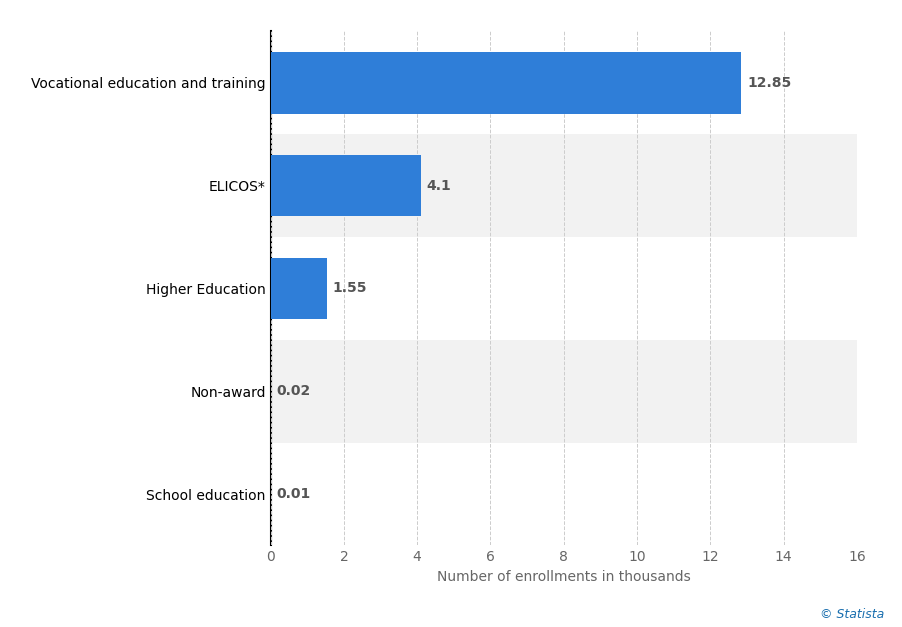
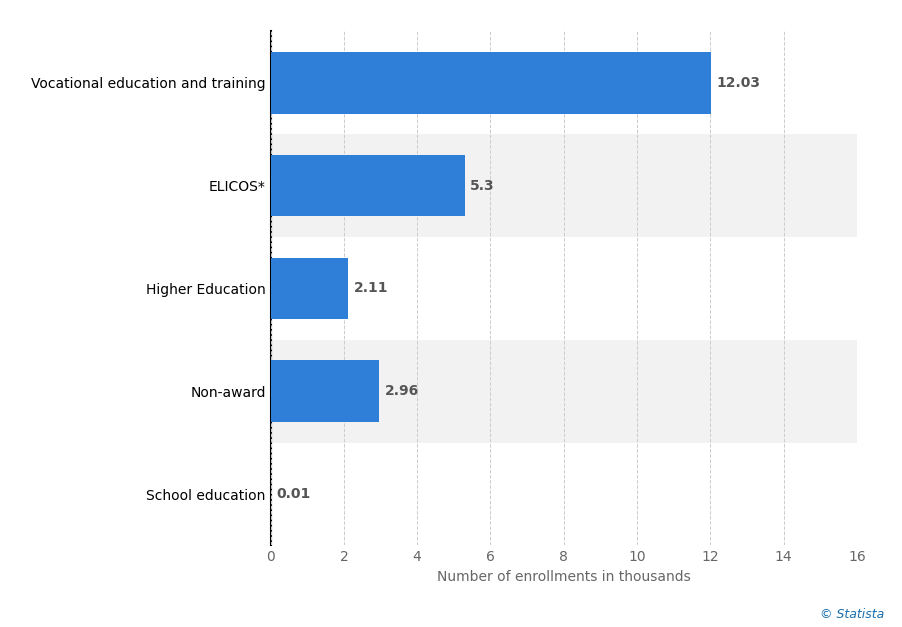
Vocational education and training: 12.85 -> 12.03
ELICOS*: 4.1 -> 5.3
Higher Education: 1.55 -> 2.11
Non-award: 0.02 -> 2.96
